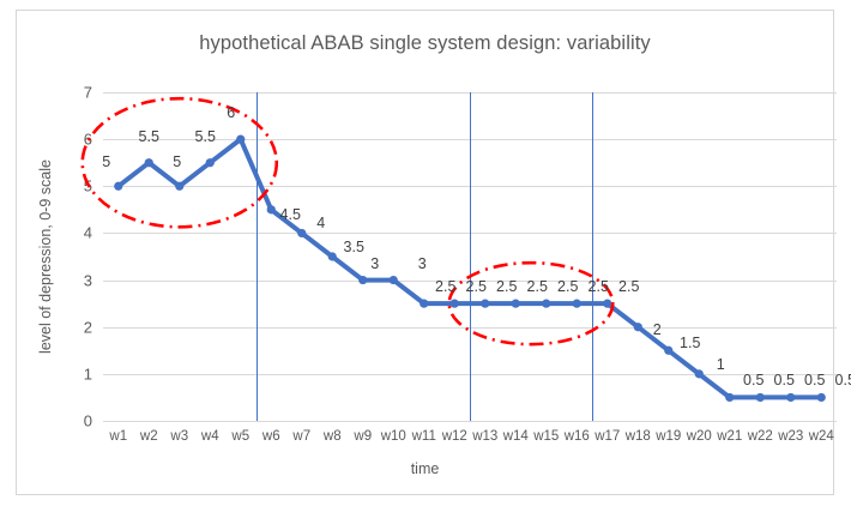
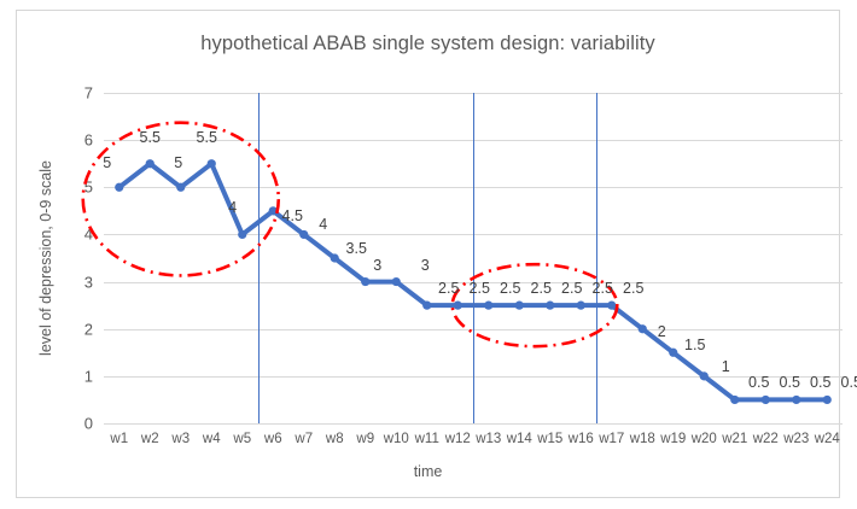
w5: 6 -> 4
